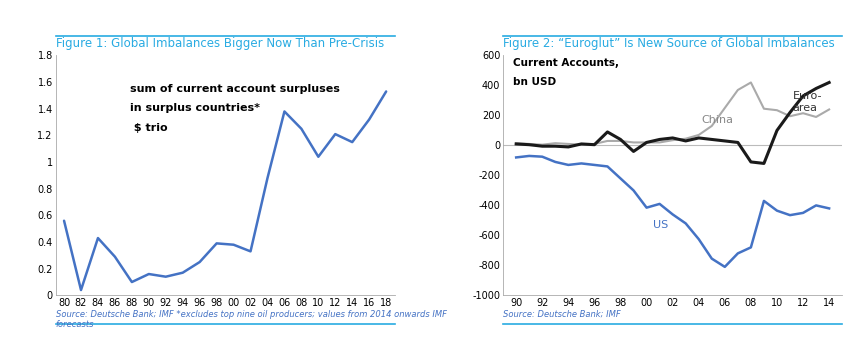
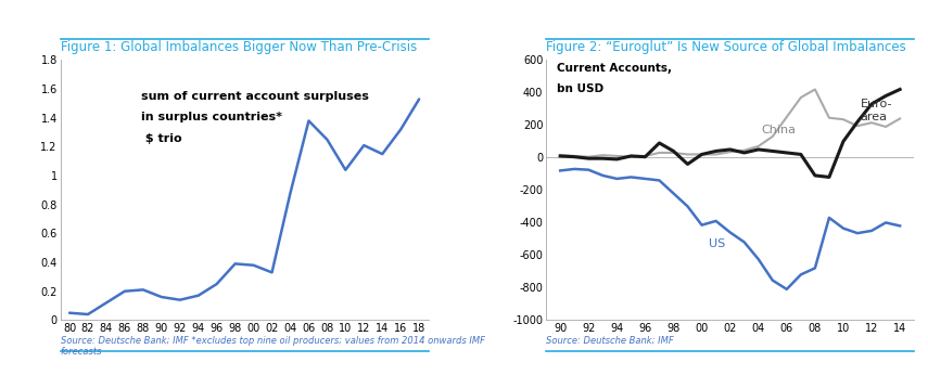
80: 0.56 -> 0.05
84: 0.43 -> 0.12
86: 0.29 -> 0.20
88: 0.10 -> 0.21
